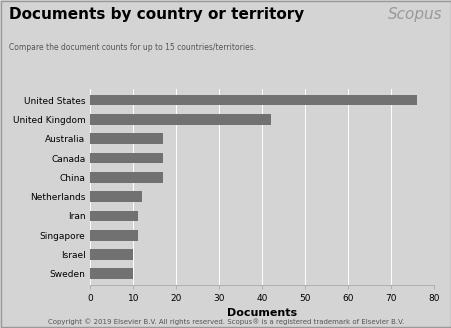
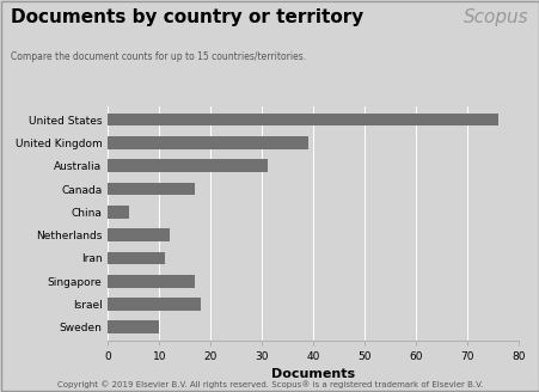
United Kingdom: 42 -> 39
Australia: 17 -> 31
China: 17 -> 4
Singapore: 11 -> 17
Israel: 10 -> 18
